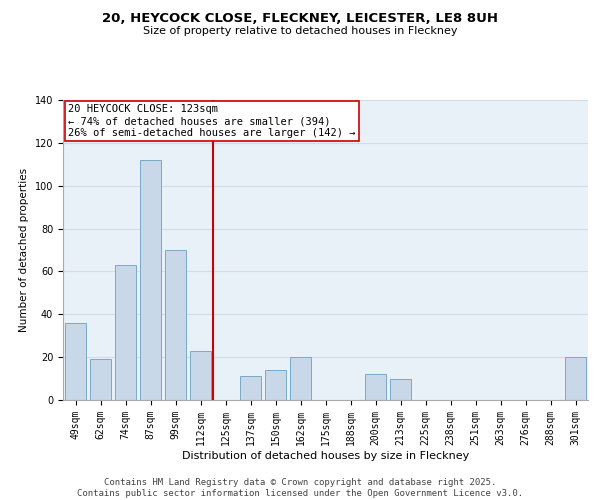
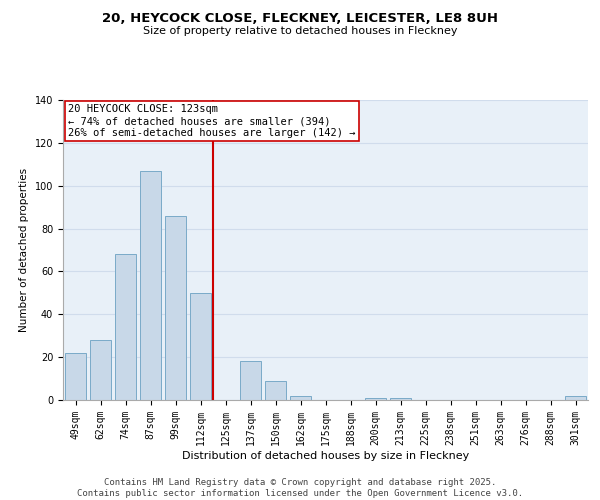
49sqm: 36 -> 22
62sqm: 19 -> 28
74sqm: 63 -> 68
87sqm: 112 -> 107
99sqm: 70 -> 86
112sqm: 23 -> 50
137sqm: 11 -> 18
150sqm: 14 -> 9
162sqm: 20 -> 2
200sqm: 12 -> 1
213sqm: 10 -> 1
301sqm: 20 -> 2
